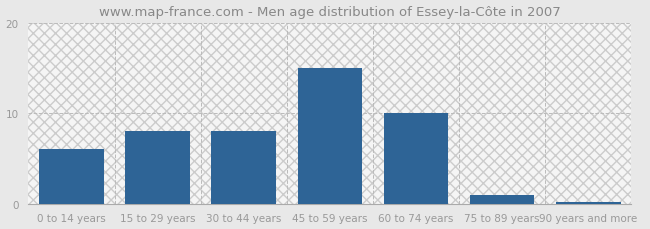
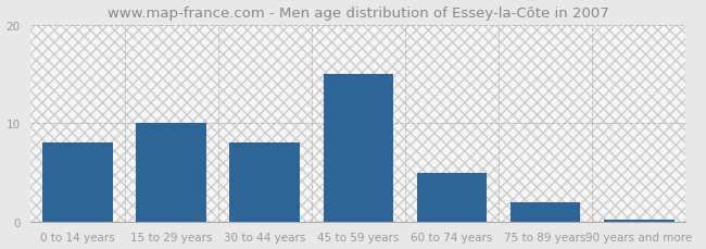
0 to 14 years: 6.0 -> 8.0
15 to 29 years: 8.0 -> 10.0
60 to 74 years: 10.0 -> 5.0
75 to 89 years: 1.0 -> 2.0
